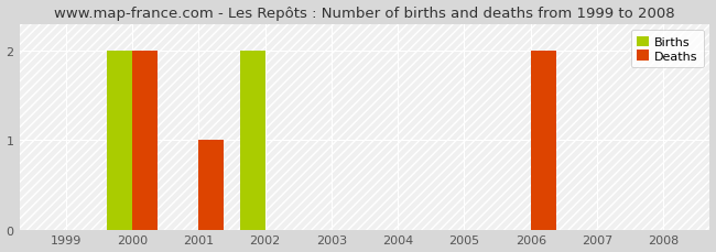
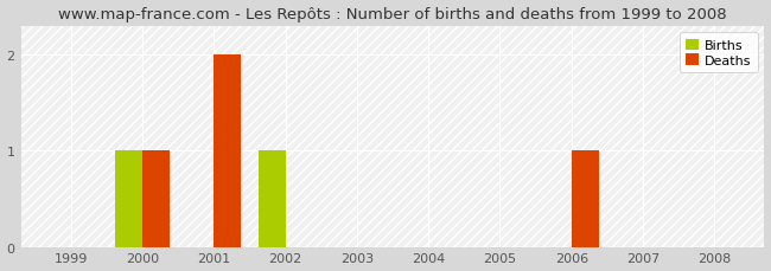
Births/2000: 2 -> 1
Deaths/2000: 2 -> 1
Deaths/2001: 1 -> 2
Births/2002: 2 -> 1
Deaths/2006: 2 -> 1
